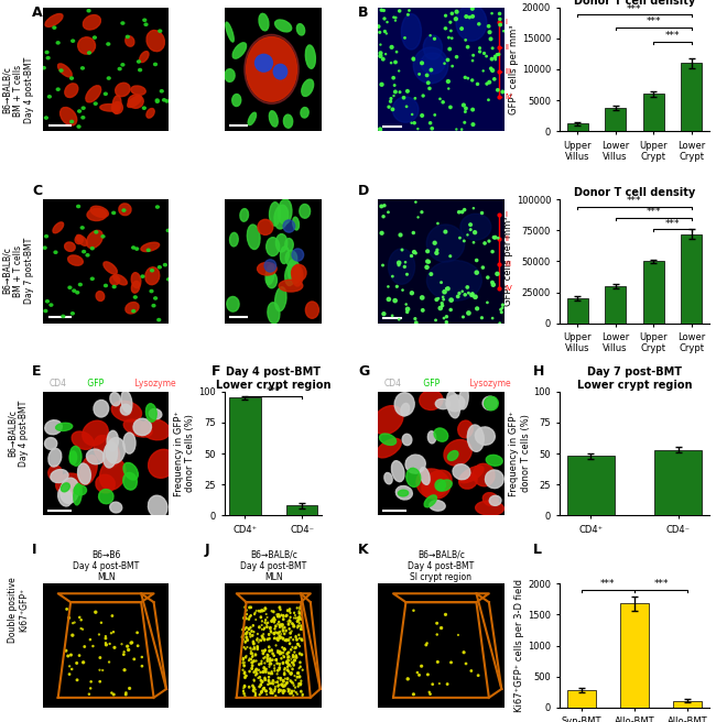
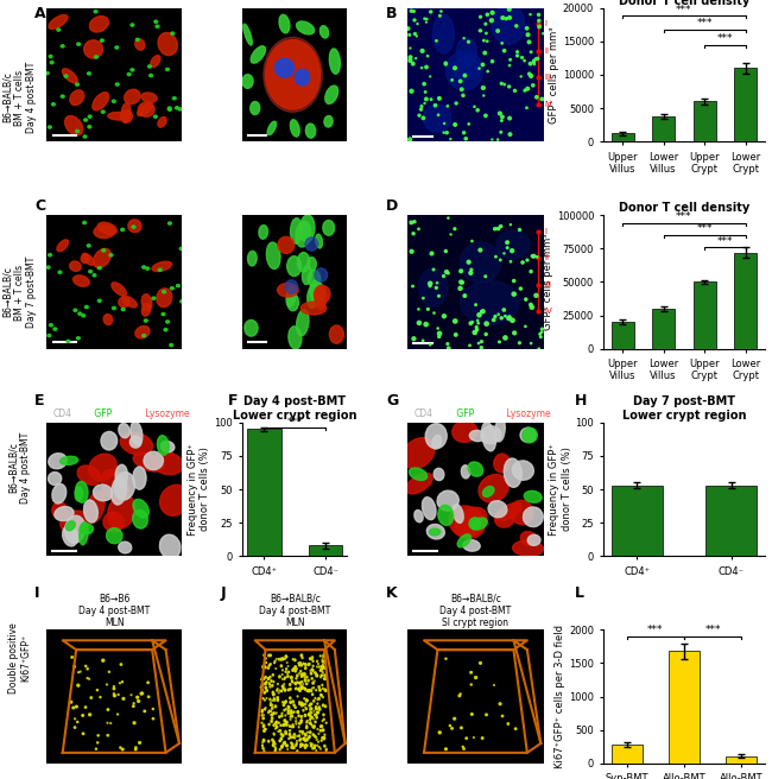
Day 7 post-BMT Lower crypt region/CD4⁺: 48 -> 53
